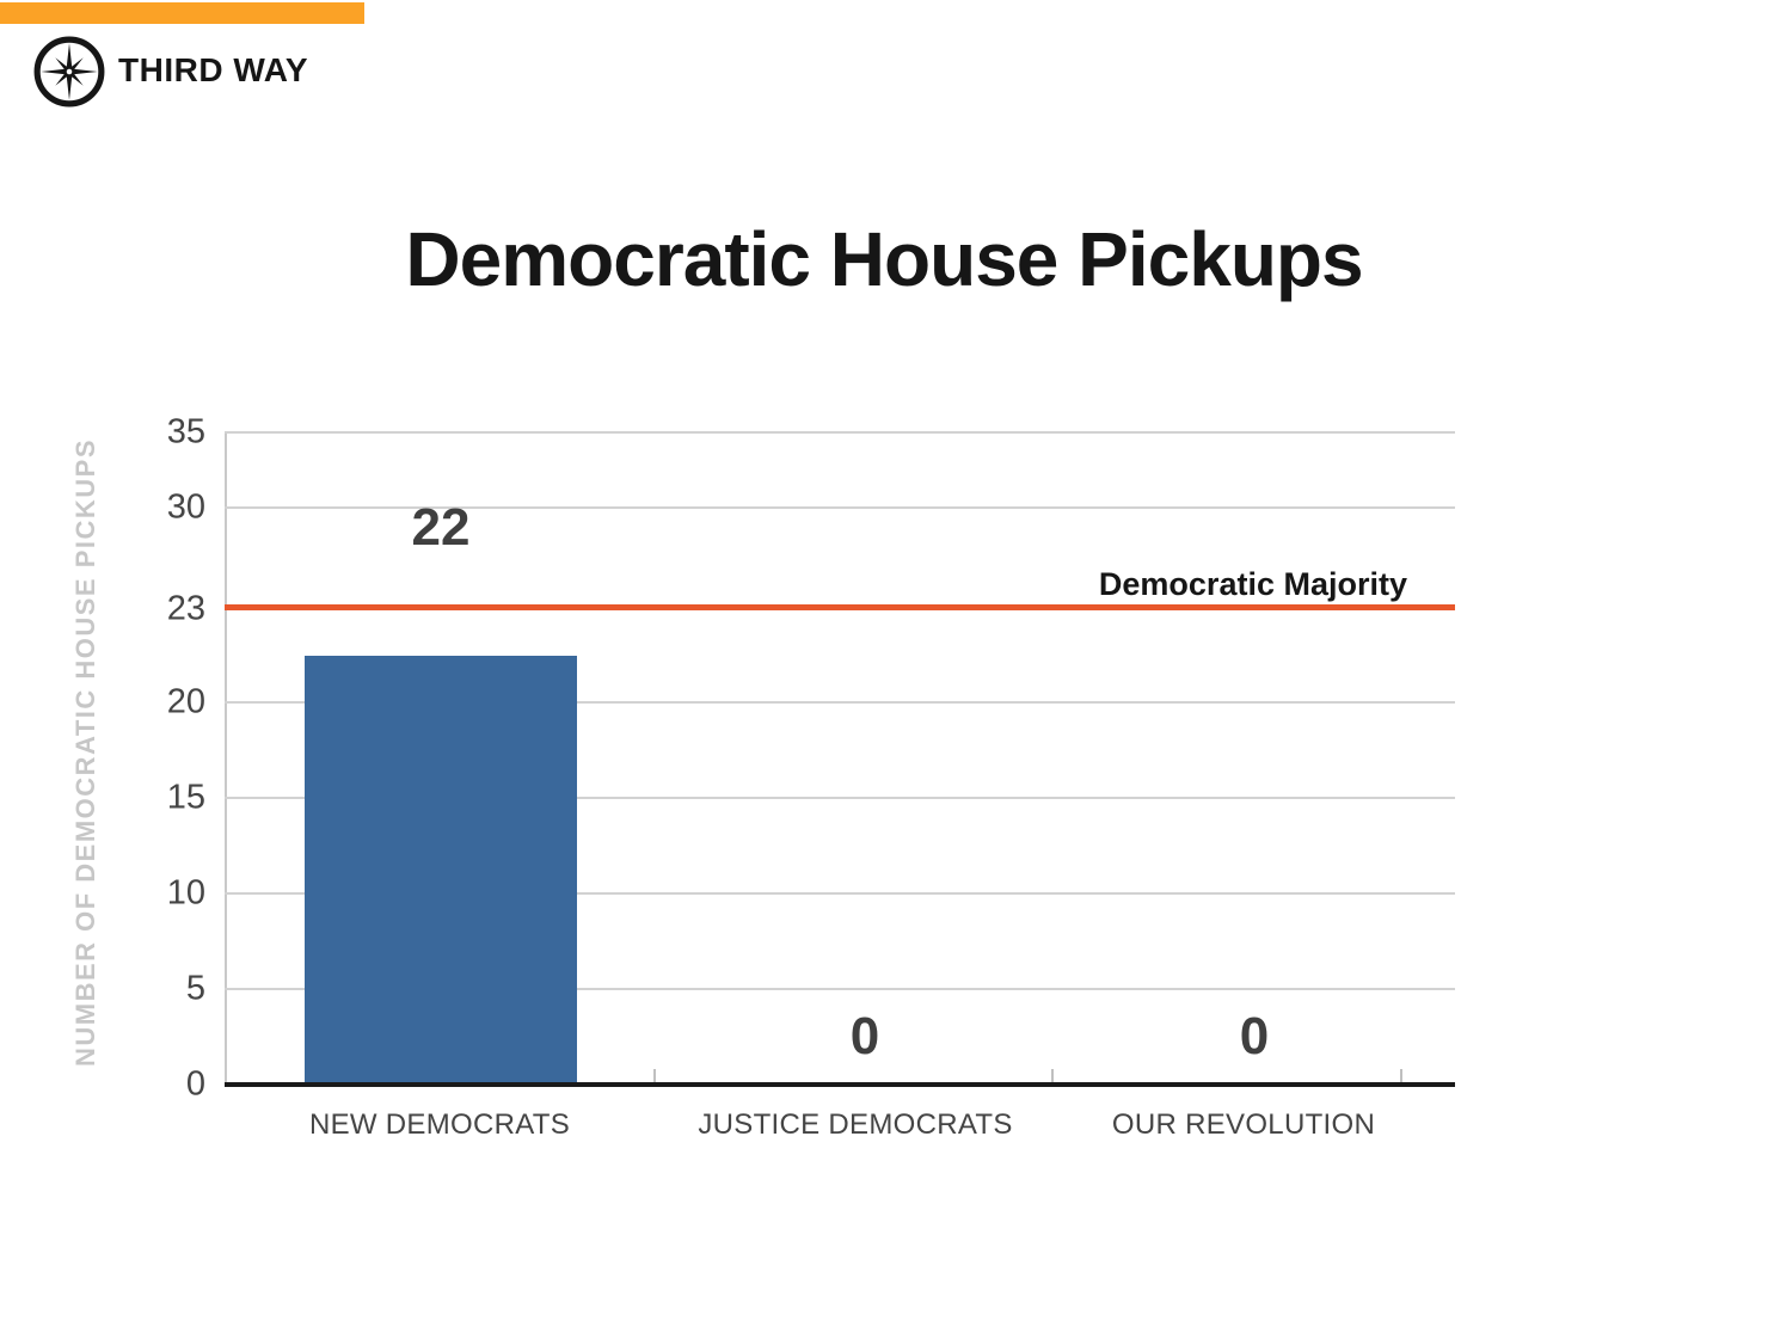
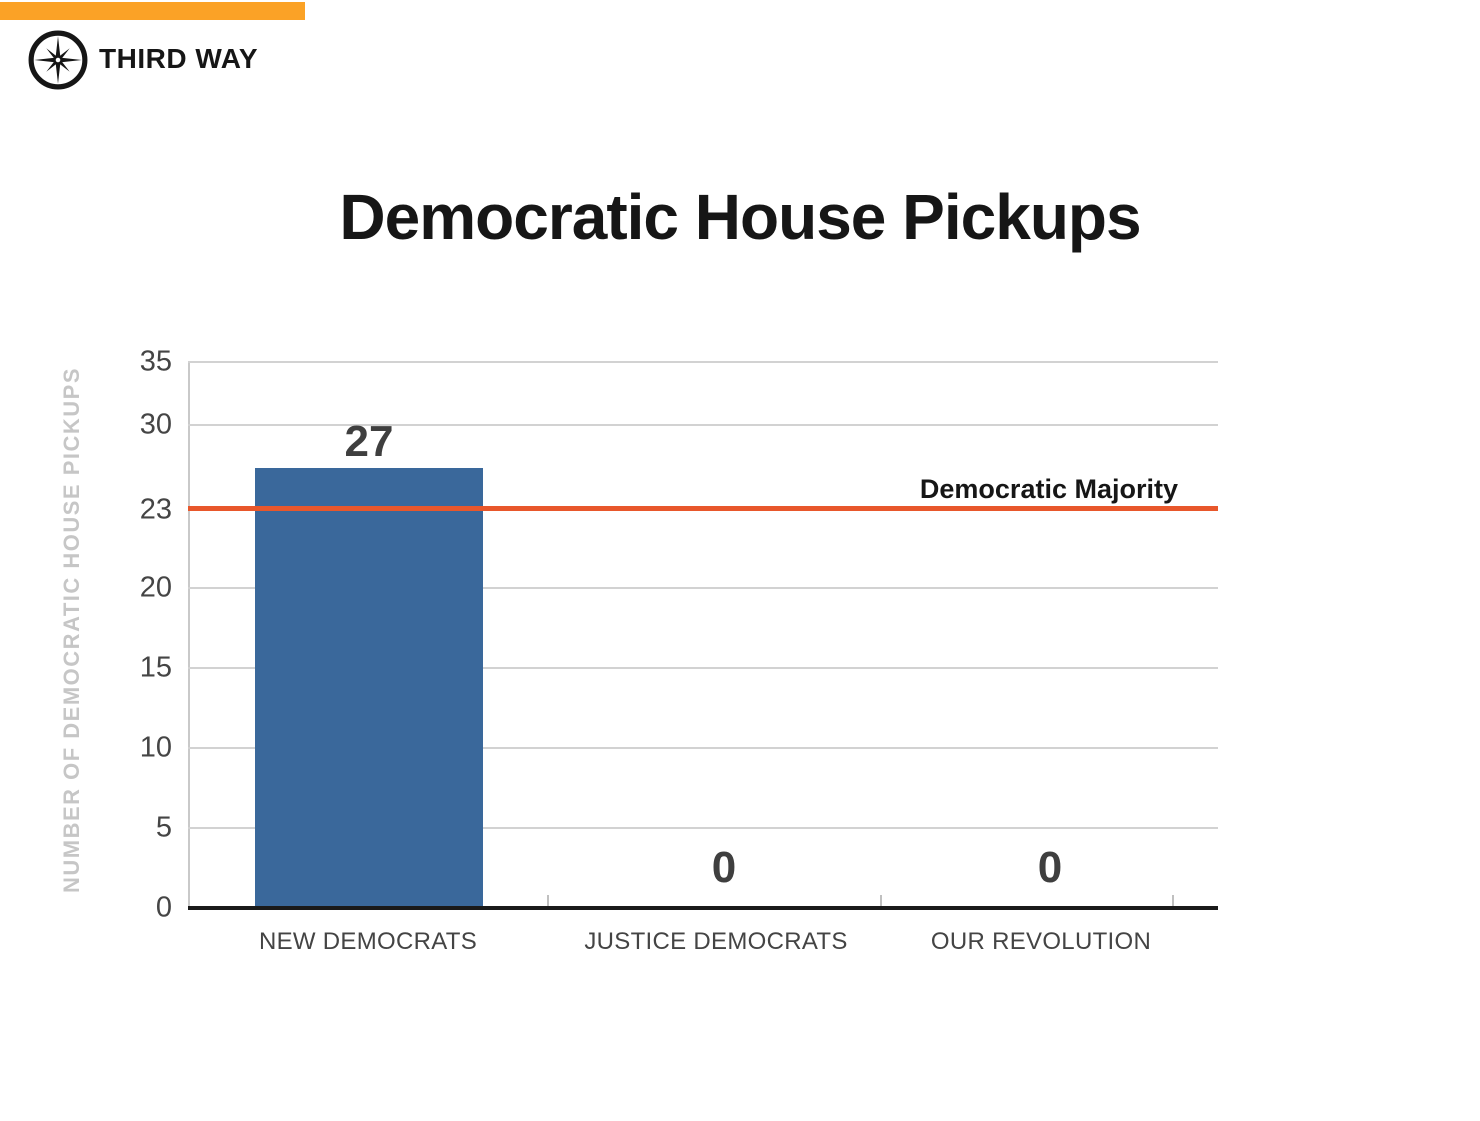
NEW DEMOCRATS: 22 -> 27
